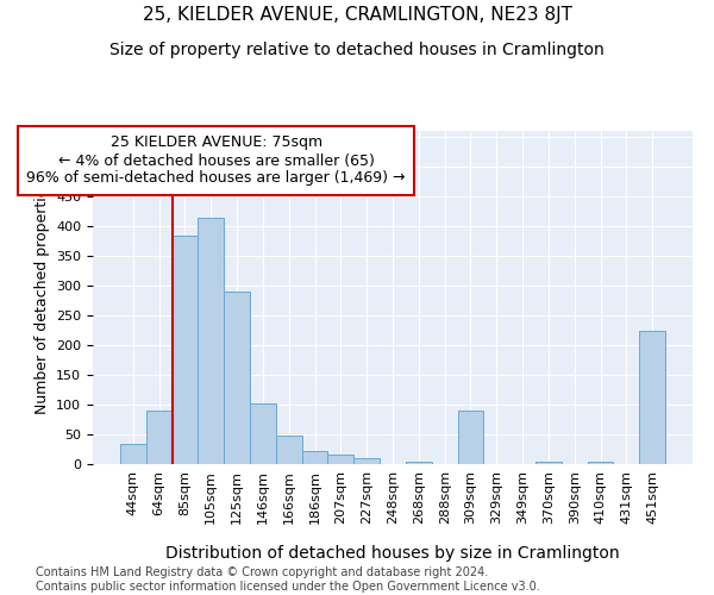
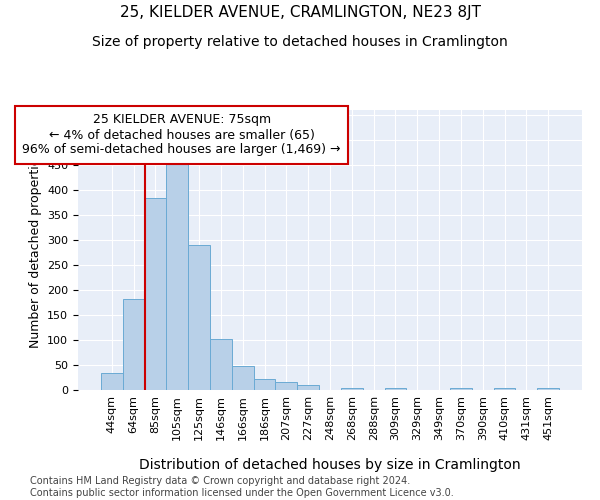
64sqm: 90 -> 183
105sqm: 414 -> 458
309sqm: 90 -> 5
451sqm: 224 -> 5
